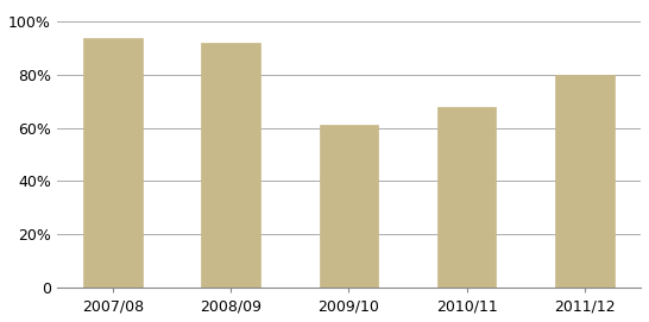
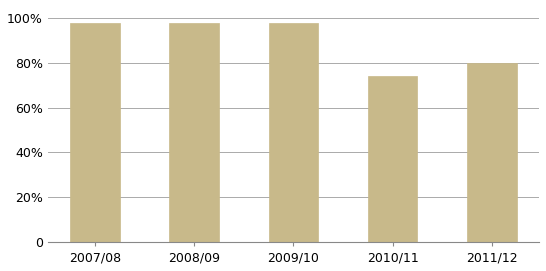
2007/08: 94% -> 98%
2008/09: 92% -> 98%
2009/10: 61% -> 98%
2010/11: 68% -> 74%
